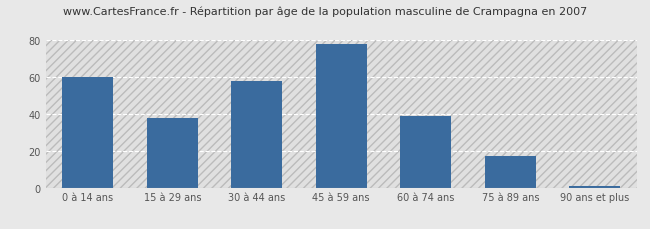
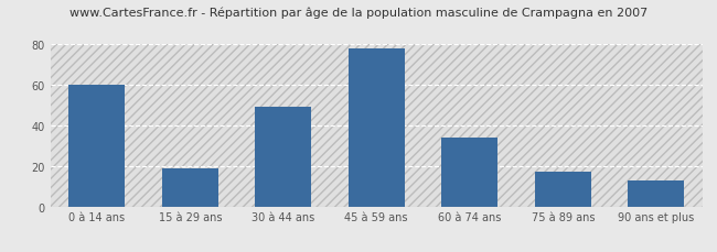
15 à 29 ans: 38 -> 19
30 à 44 ans: 58 -> 49
60 à 74 ans: 39 -> 34
90 ans et plus: 1 -> 13
